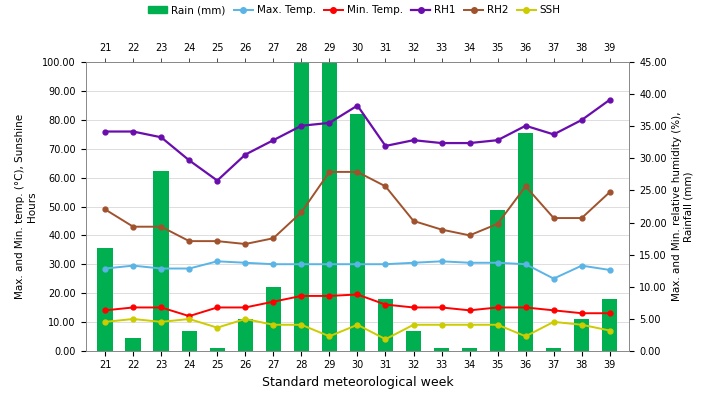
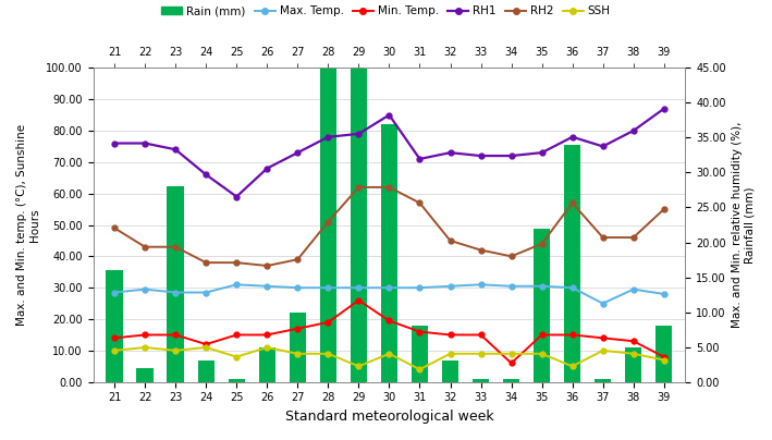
RH2/28: 48 -> 51
Min. Temp./29: 19.0 -> 26.0
Min. Temp./34: 14.0 -> 6.0
Min. Temp./39: 13.0 -> 8.0
